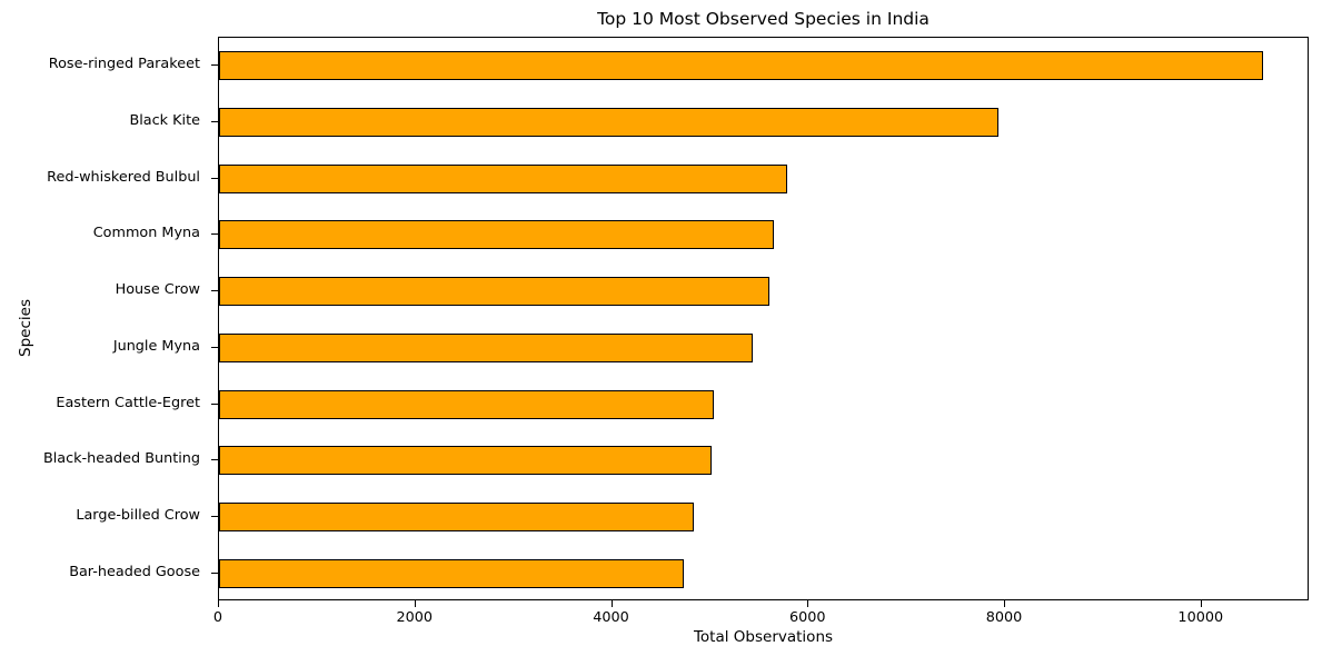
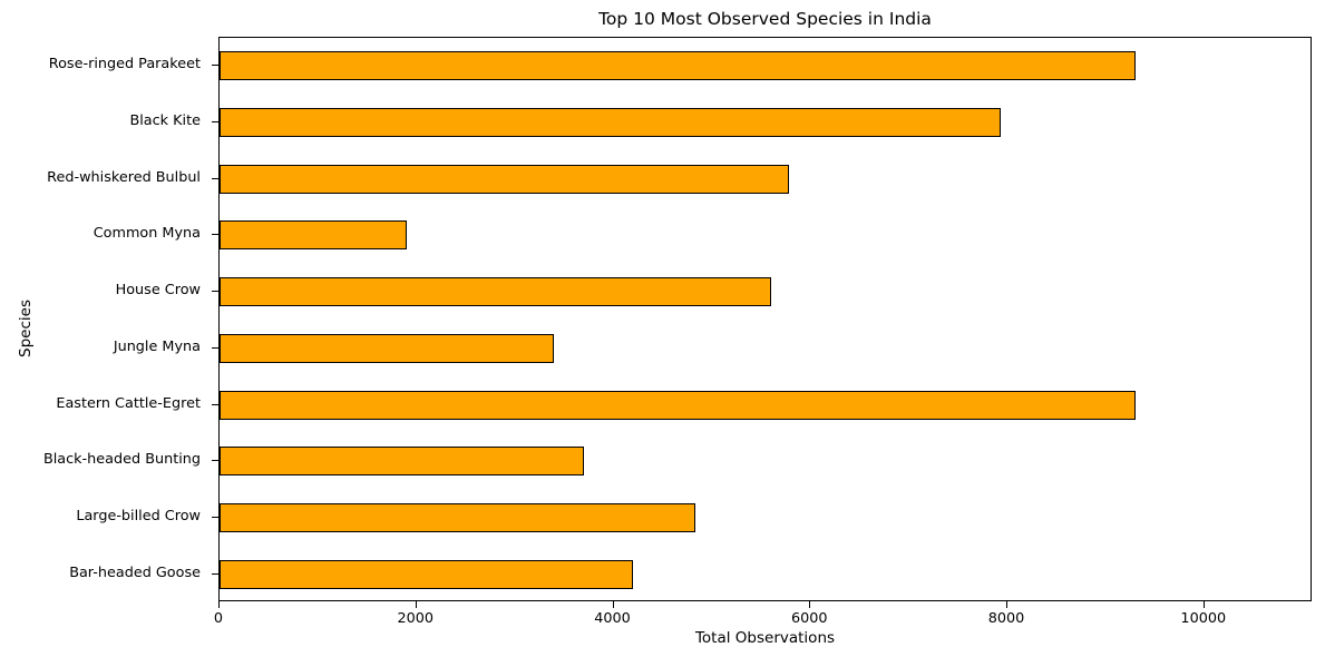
Rose-ringed Parakeet: 10600 -> 9300
Common Myna: 5600 -> 1900
Jungle Myna: 5400 -> 3400
Eastern Cattle-Egret: 5000 -> 9300
Black-headed Bunting: 5000 -> 3700
Bar-headed Goose: 4700 -> 4200
